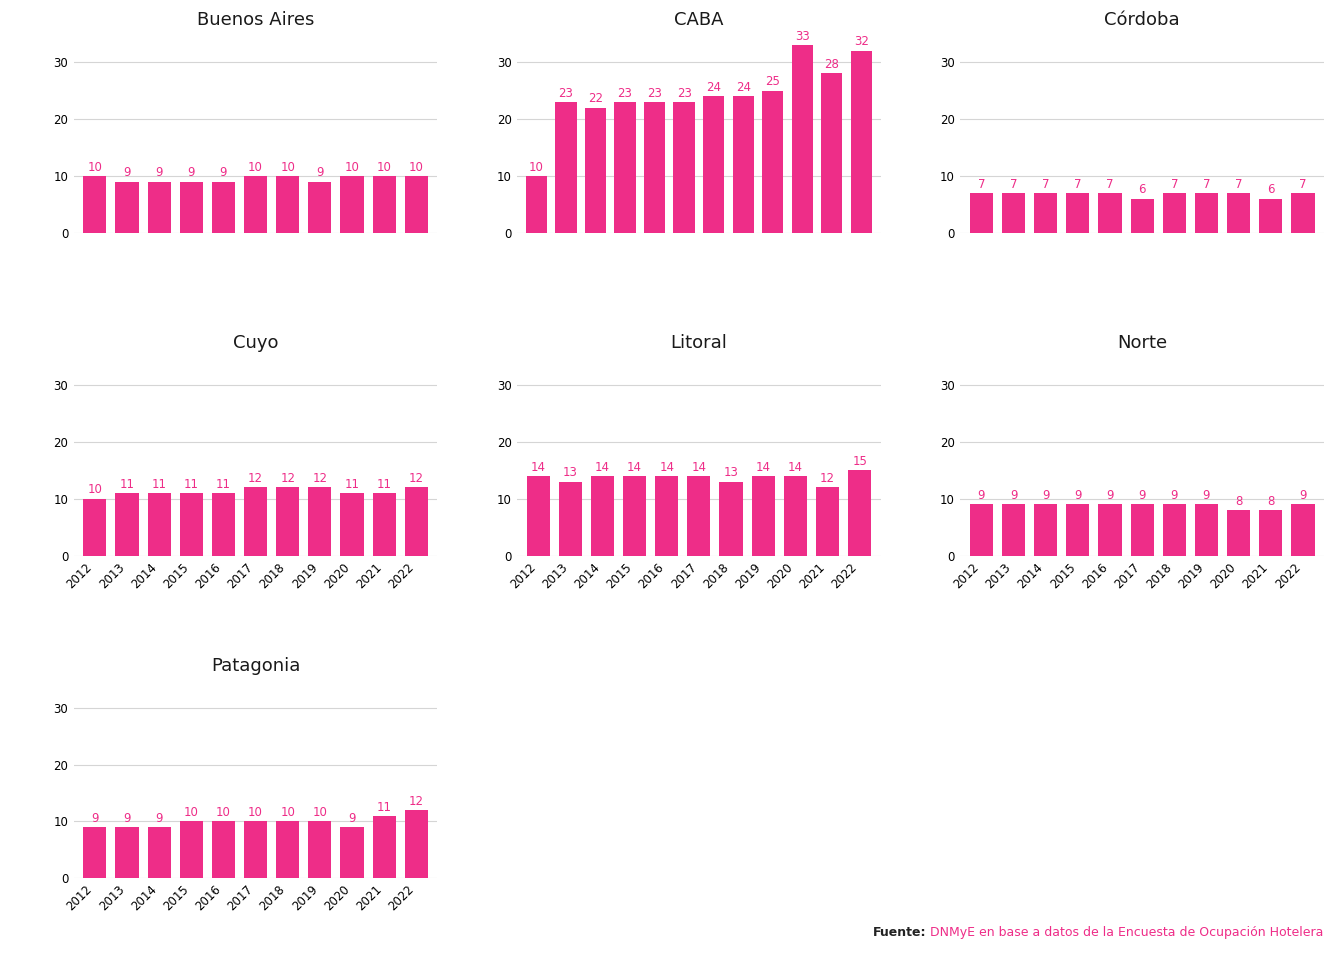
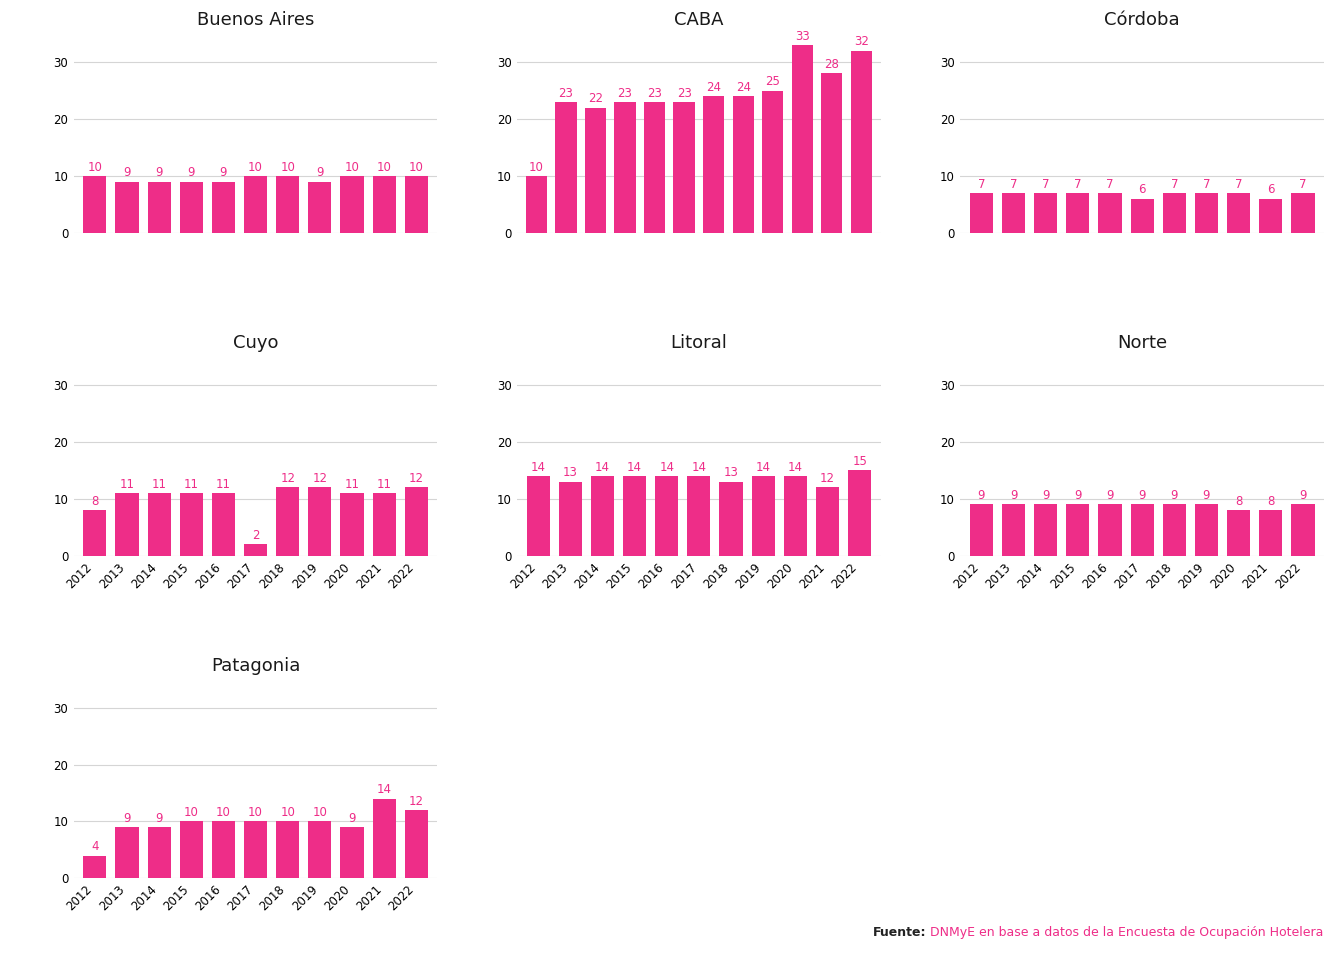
Cuyo/2012: 10 -> 8
Cuyo/2017: 12 -> 2
Patagonia/2012: 9 -> 4
Patagonia/2021: 11 -> 14
